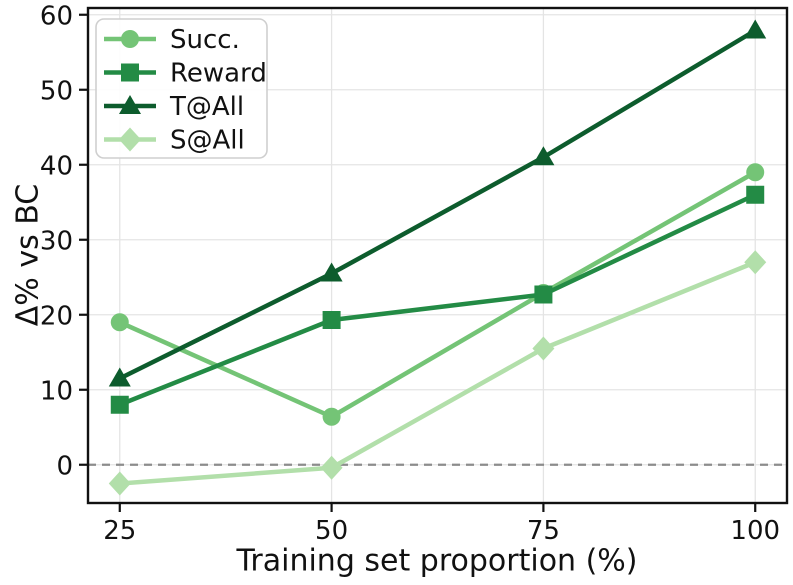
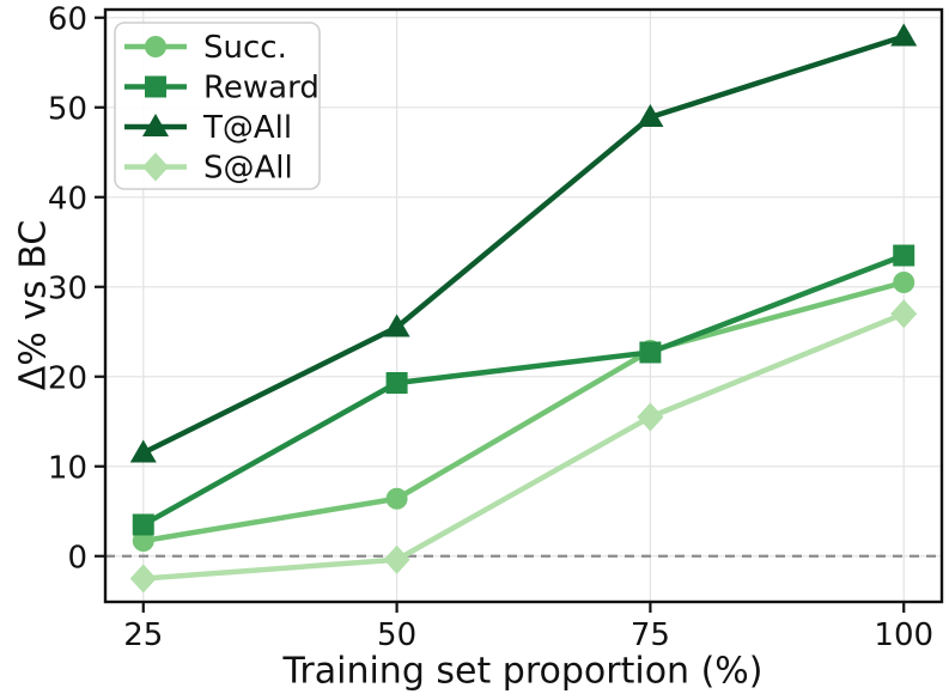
Succ./25: 19 -> 2
Reward/25: 8 -> 4
T@All/75: 41 -> 49
Succ./100: 39 -> 30
Reward/100: 36 -> 34
